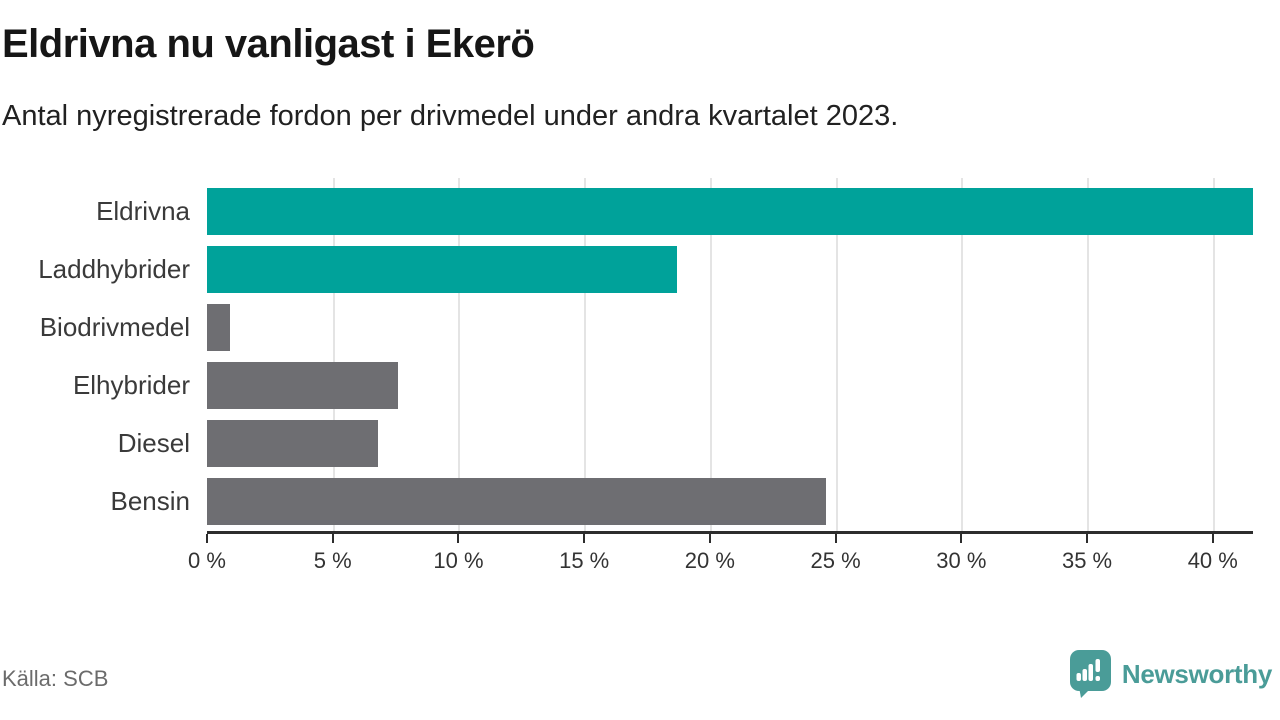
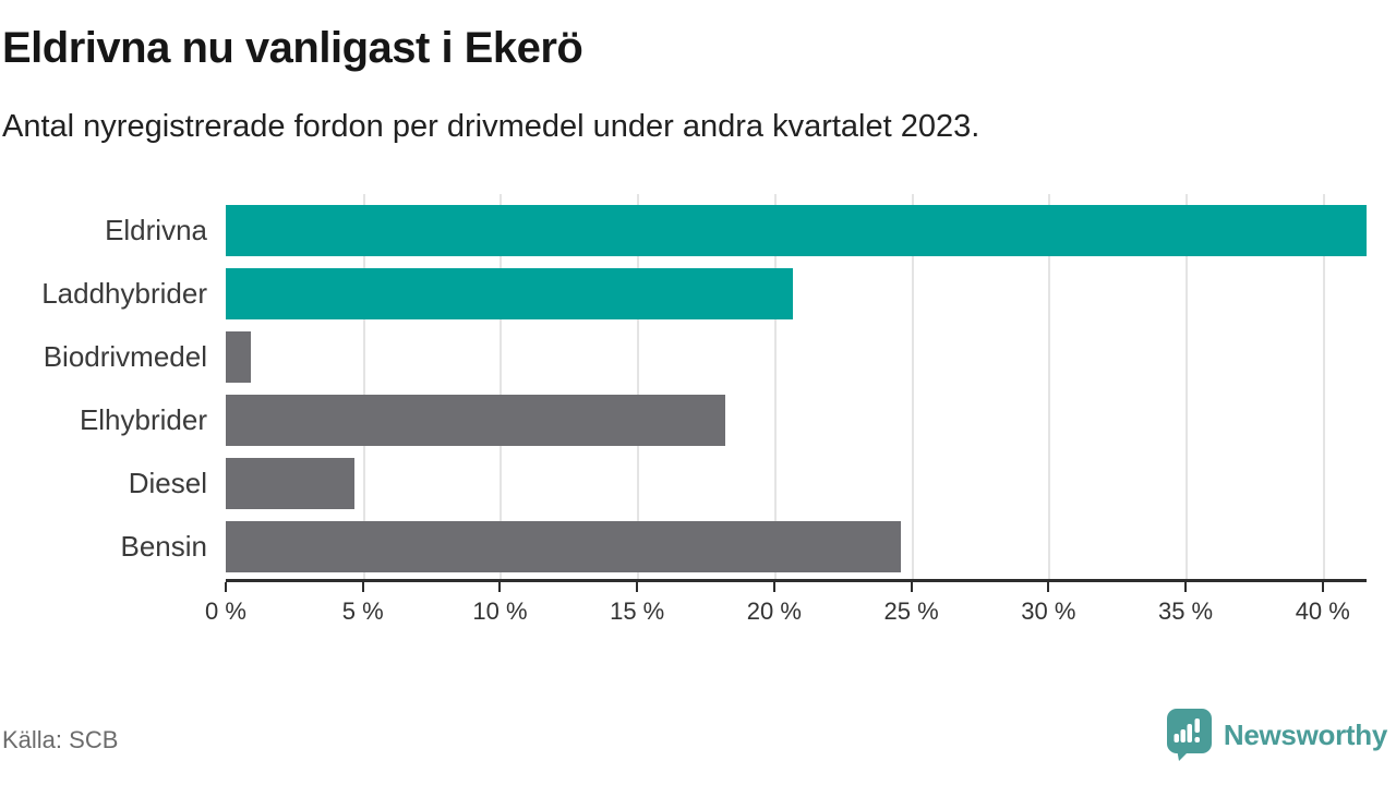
Laddhybrider: 18.7% -> 20.7%
Elhybrider: 7.6% -> 18.2%
Diesel: 6.8% -> 4.7%
